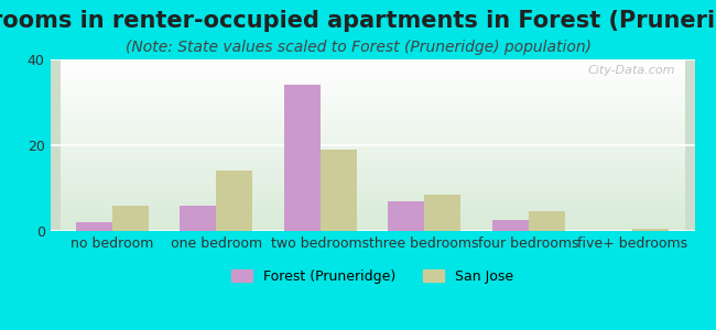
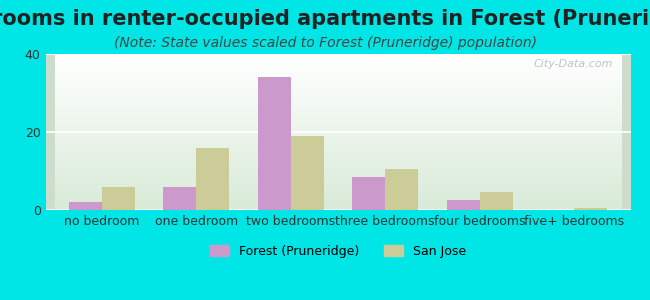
San Jose/one bedroom: 14.0 -> 16.0
Forest (Pruneridge)/three bedrooms: 7.0 -> 8.5
San Jose/three bedrooms: 8.5 -> 10.5
